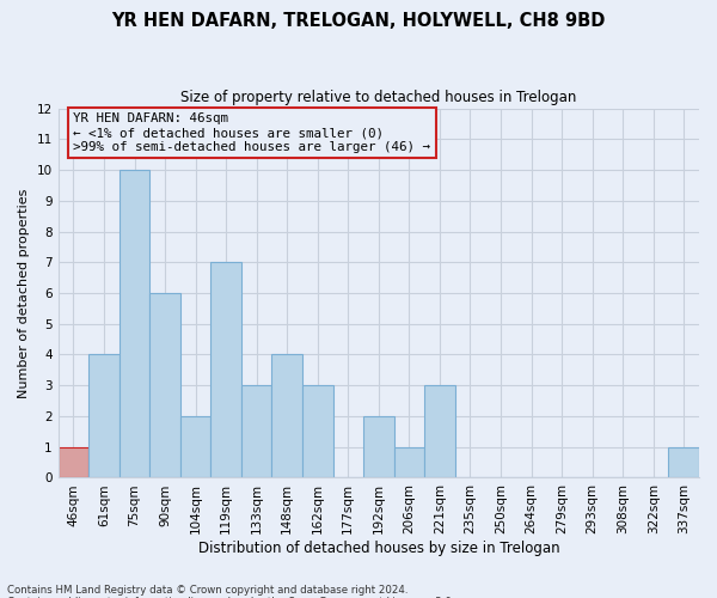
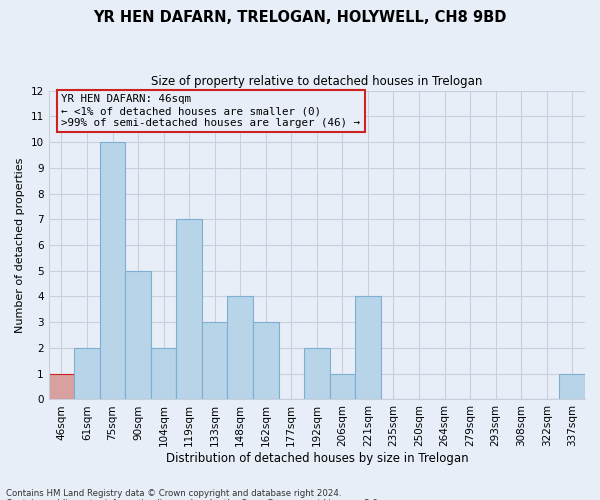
61sqm: 4 -> 2
90sqm: 6 -> 5
221sqm: 3 -> 4
